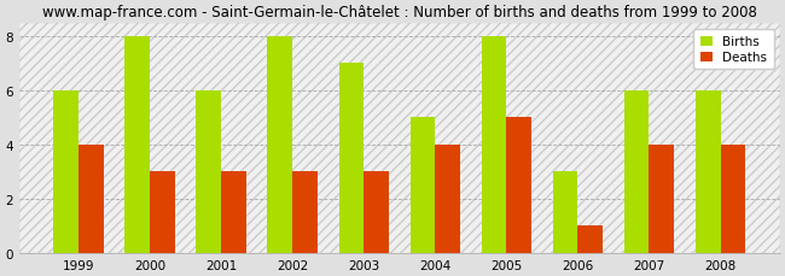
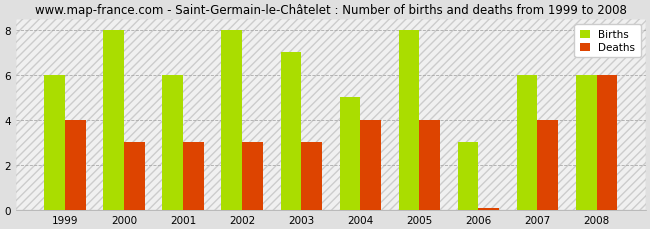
Deaths/2005: 5.0 -> 4.0
Deaths/2006: 1.0 -> 0.1
Deaths/2008: 4.0 -> 6.0
